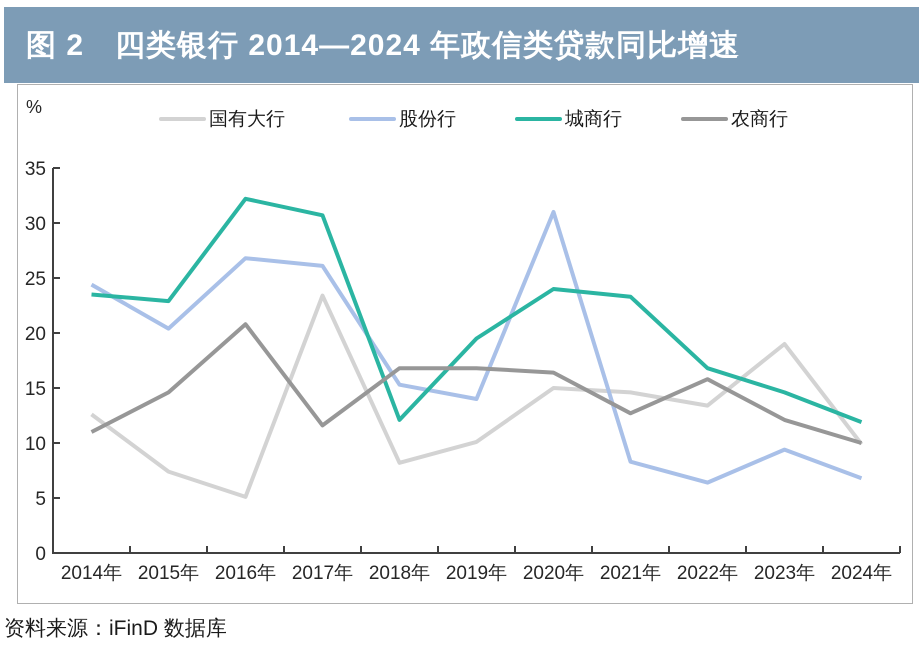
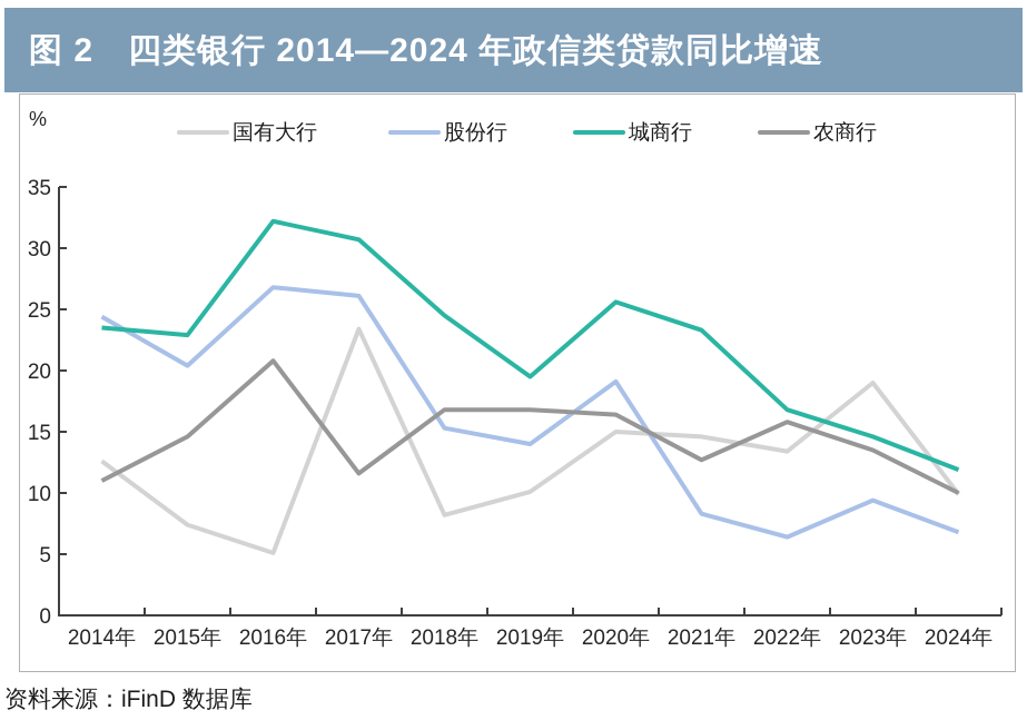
城商行/2018年: 12.1 -> 24.5
股份行/2020年: 31.0 -> 19.1
城商行/2020年: 24.0 -> 25.6
农商行/2023年: 12.1 -> 13.5
